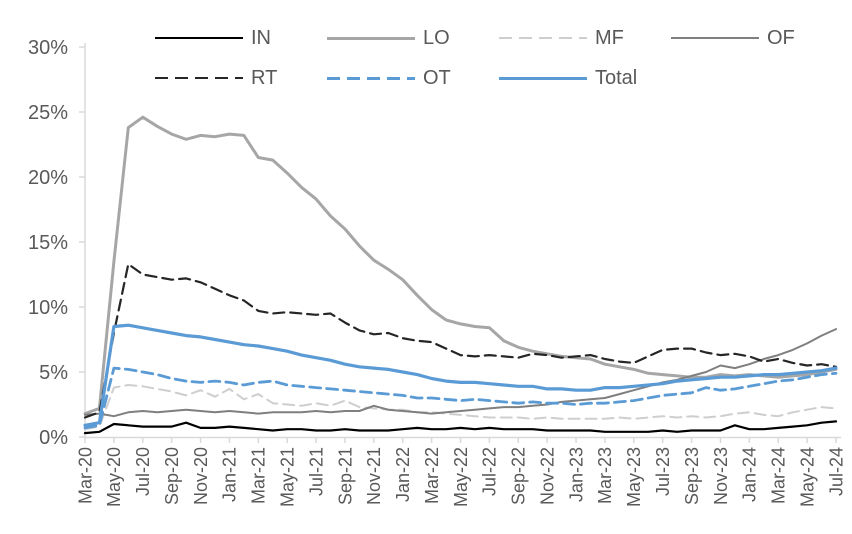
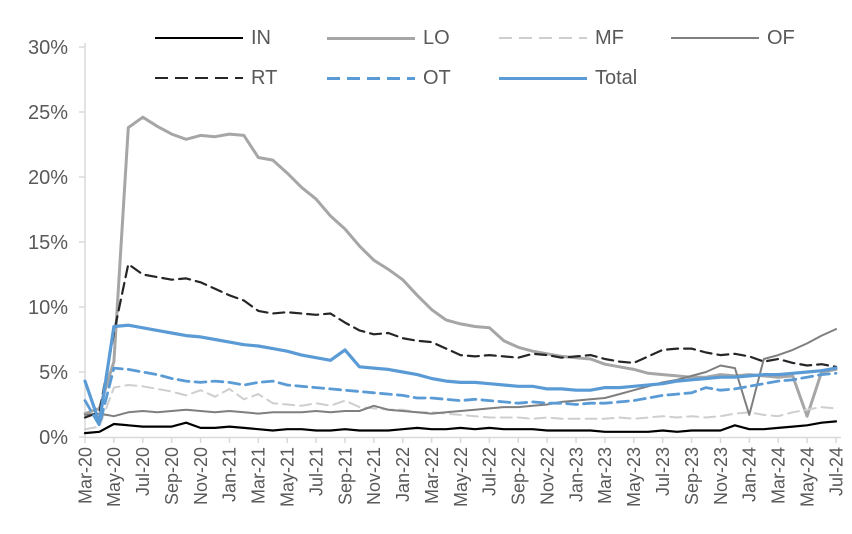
OT/Mar-20: 0.7% -> 2.8%
Total/Mar-20: 0.9% -> 4.3%
LO/May-20: 13.5% -> 5.8%
Total/Sep-21: 5.6% -> 6.7%
OF/Jan-24: 5.6% -> 1.7%
LO/May-24: 4.8% -> 1.6%
